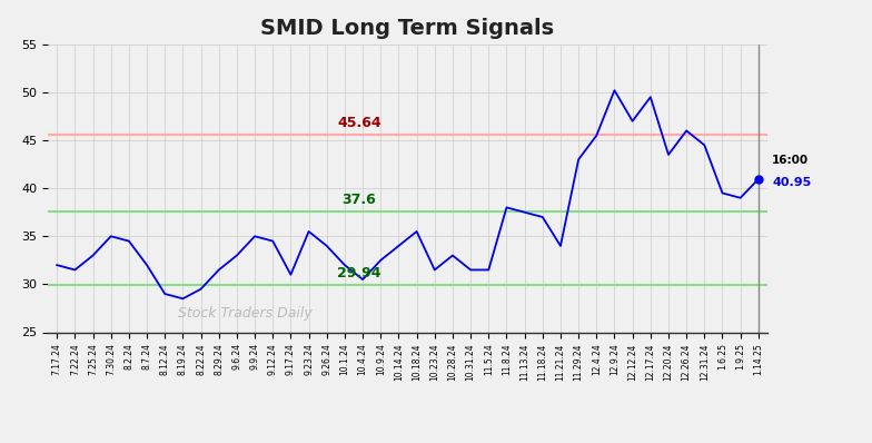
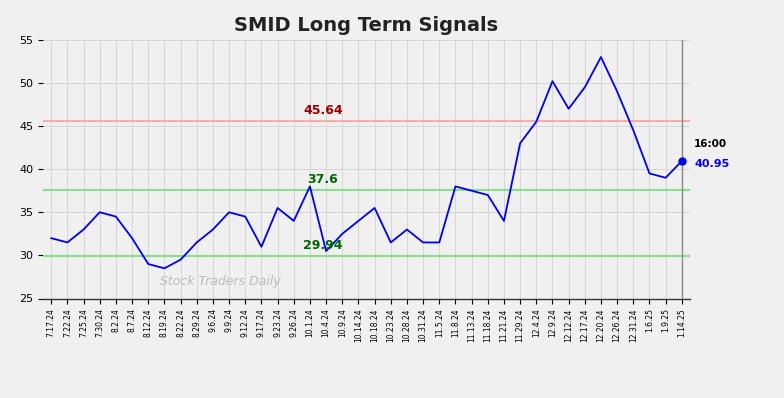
10.1.24: 32.0 -> 38.0
12.20.24: 43.5 -> 53.0
12.26.24: 46.0 -> 49.0
